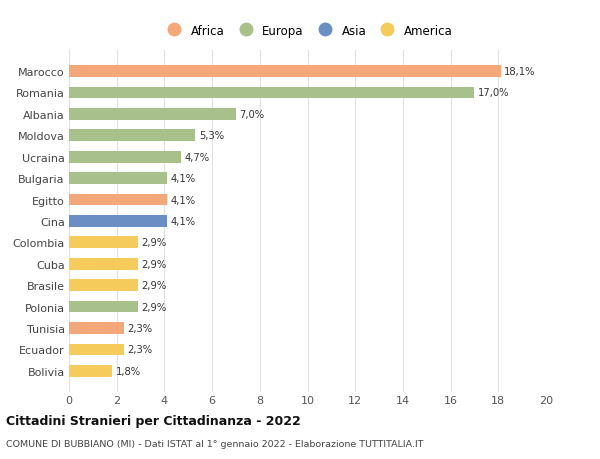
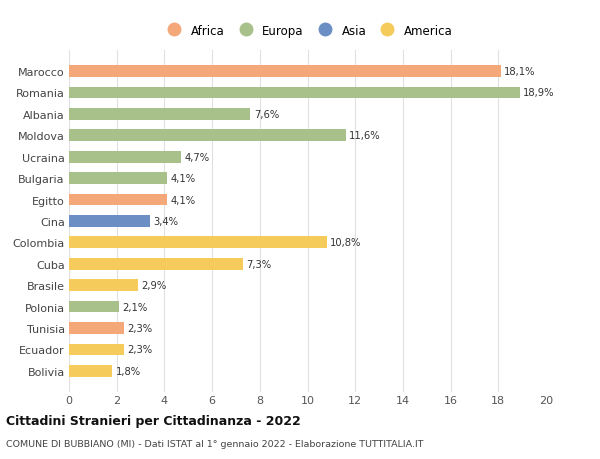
Romania: 17,0% -> 18,9%
Albania: 7,0% -> 7,6%
Moldova: 5,3% -> 11,6%
Cina: 4,1% -> 3,4%
Colombia: 2,9% -> 10,8%
Cuba: 2,9% -> 7,3%
Polonia: 2,9% -> 2,1%
